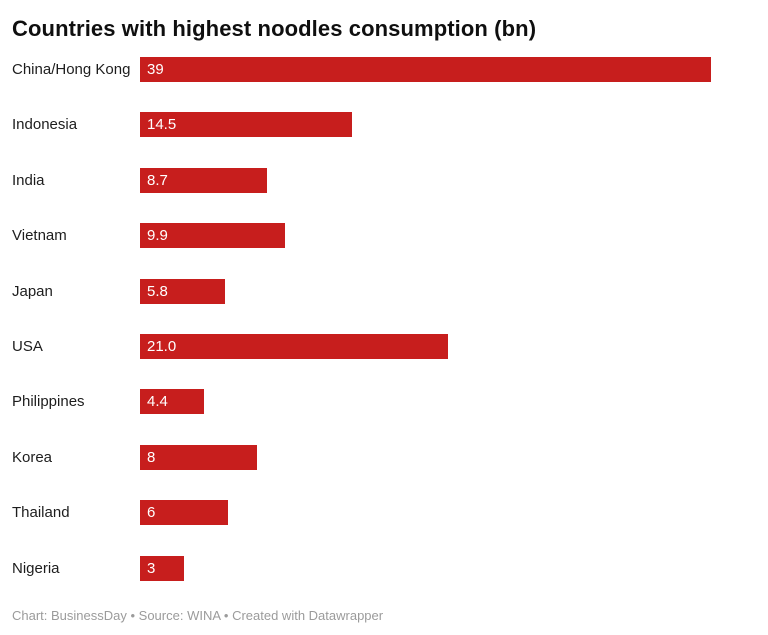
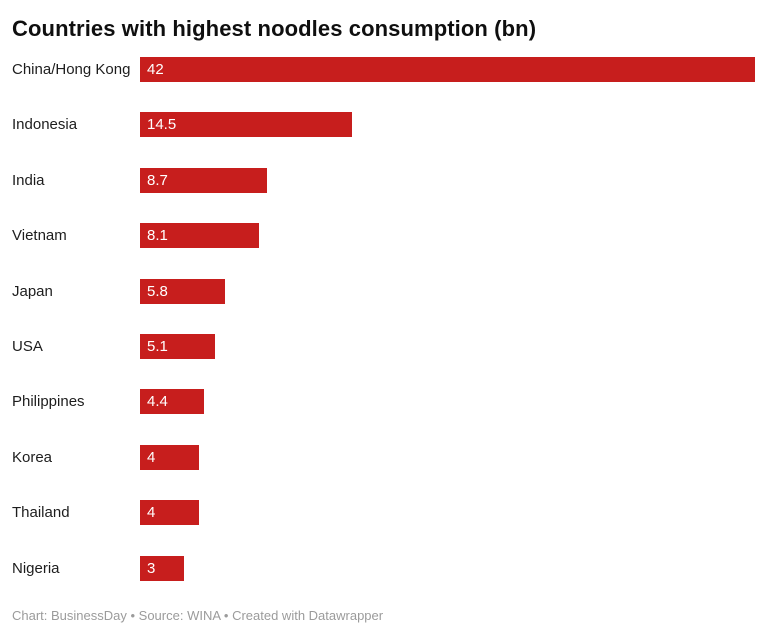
China/Hong Kong: 39 -> 42
Vietnam: 9.9 -> 8.1
USA: 21.0 -> 5.1
Korea: 8 -> 4
Thailand: 6 -> 4
